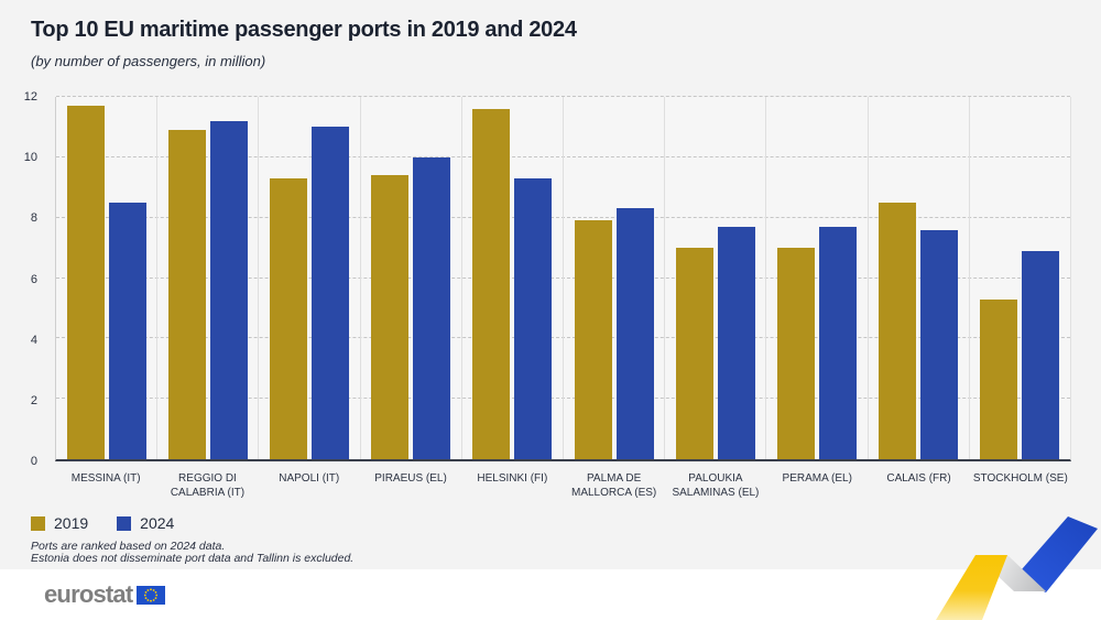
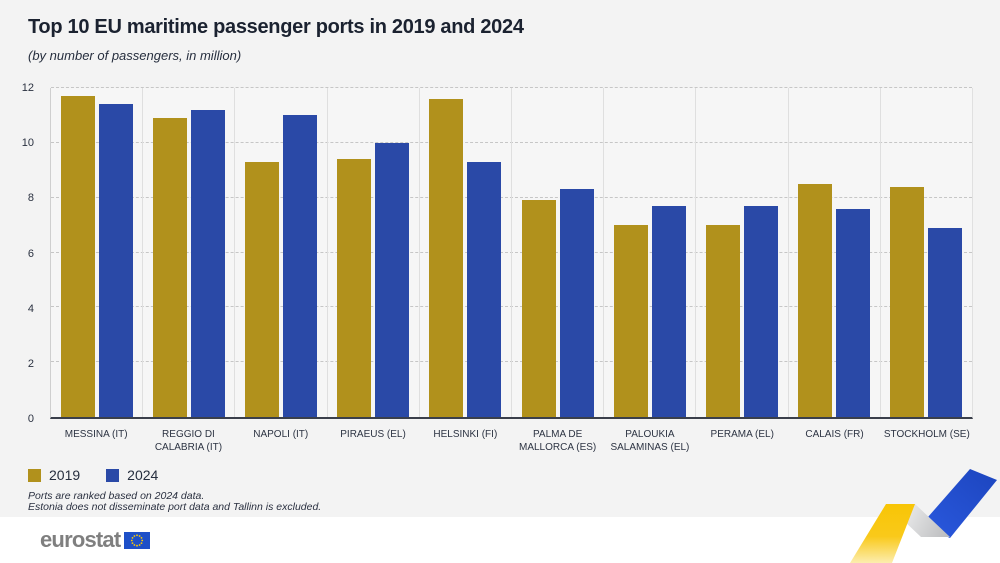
2024/MESSINA (IT): 8.5 -> 11.4
2019/STOCKHOLM (SE): 5.3 -> 8.4
